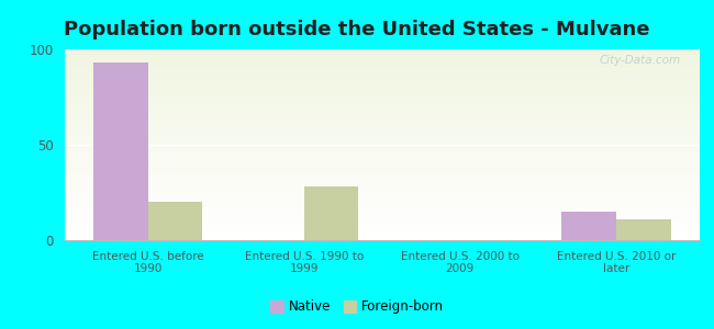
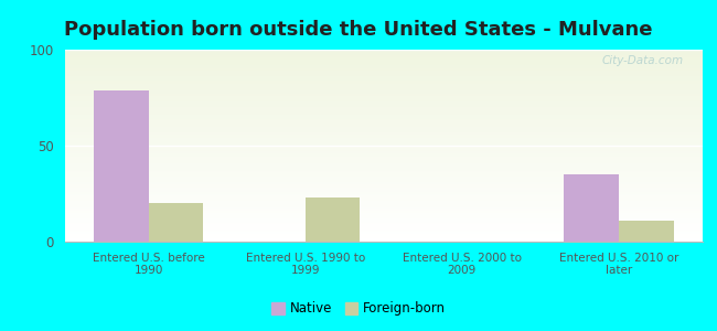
Native/Entered U.S. before 1990: 93 -> 79
Foreign-born/Entered U.S. 1990 to 1999: 28 -> 23
Native/Entered U.S. 2010 or later: 15 -> 35
